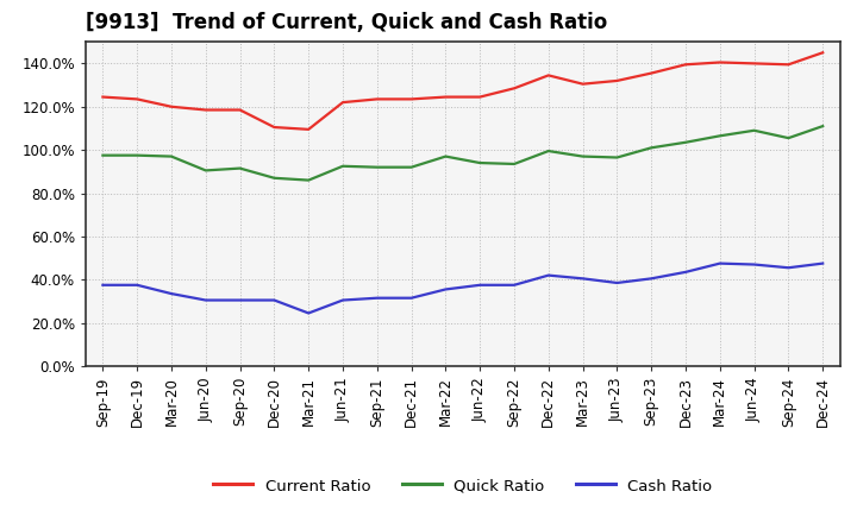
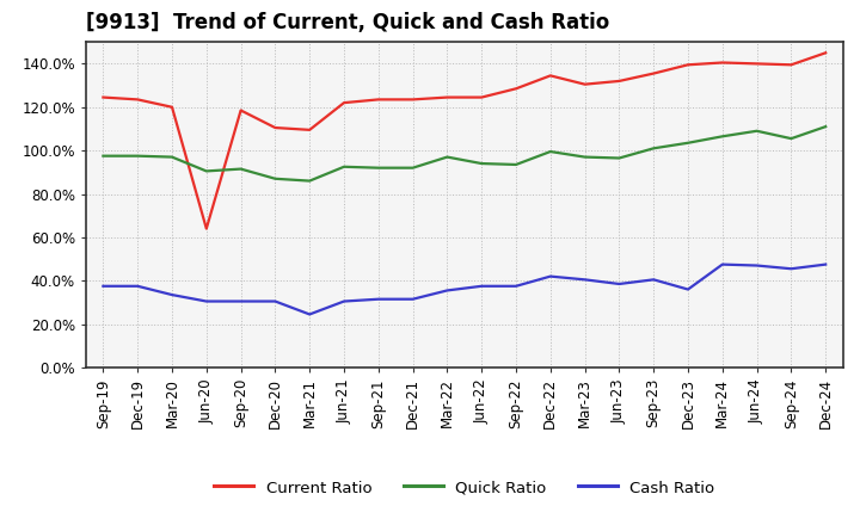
Current Ratio/Jun-20: 118% -> 64%
Cash Ratio/Dec-23: 44% -> 36%
